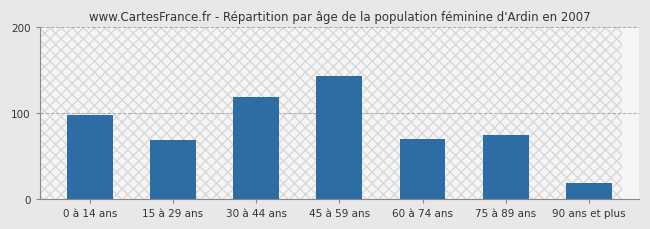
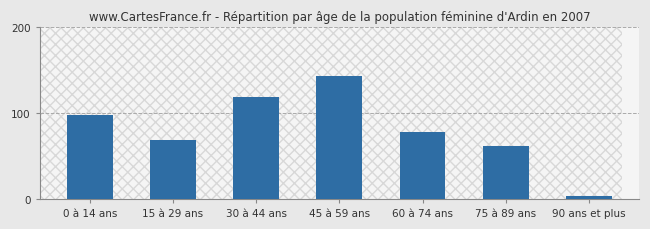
60 à 74 ans: 70 -> 78
75 à 89 ans: 74 -> 62
90 ans et plus: 18 -> 3
